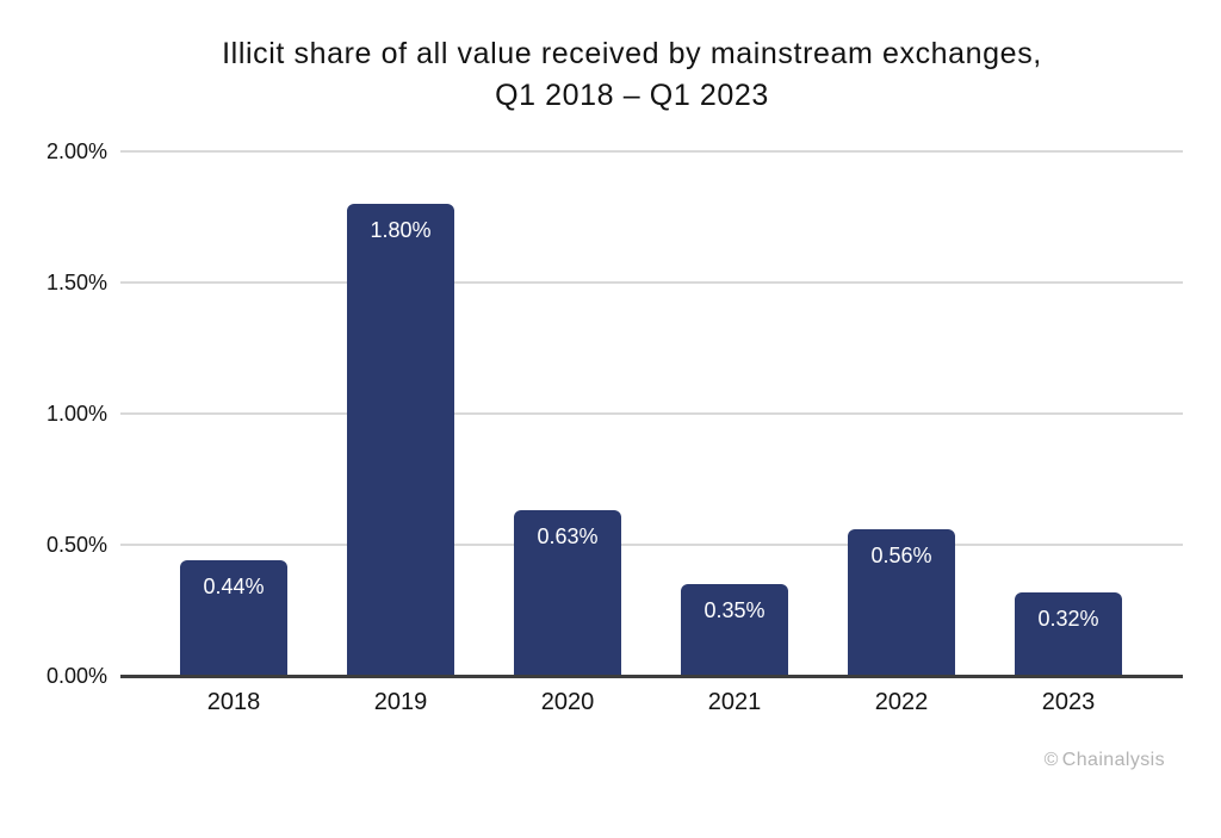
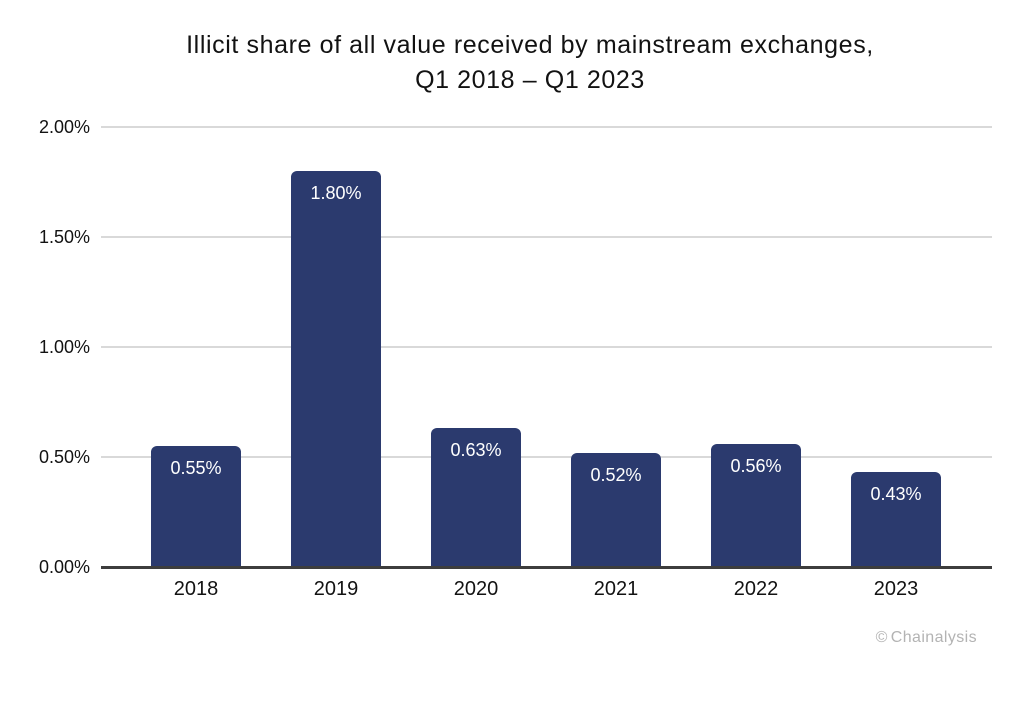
2018: 0.44% -> 0.55%
2021: 0.35% -> 0.52%
2023: 0.32% -> 0.43%
